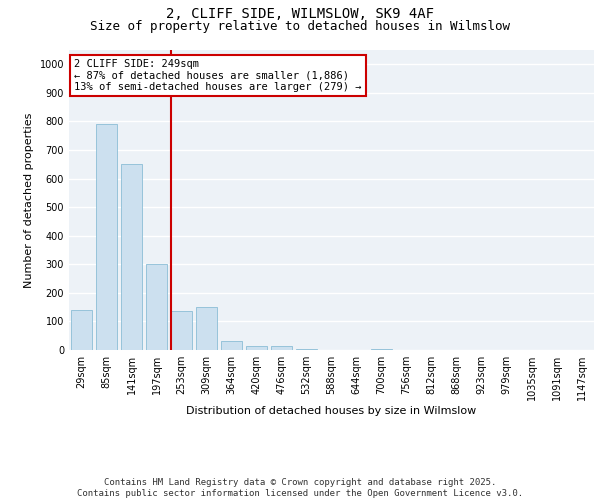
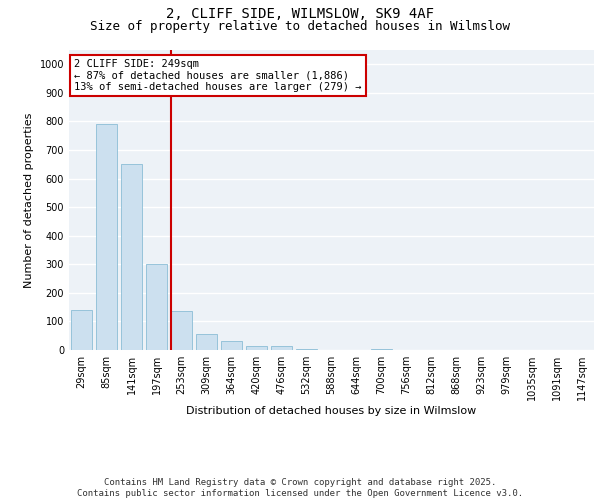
309sqm: 150 -> 55
